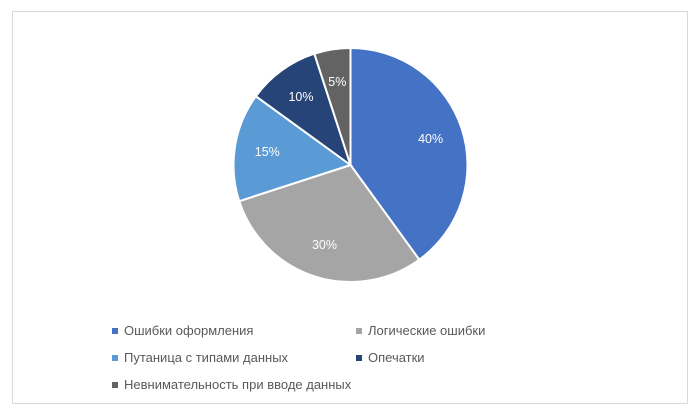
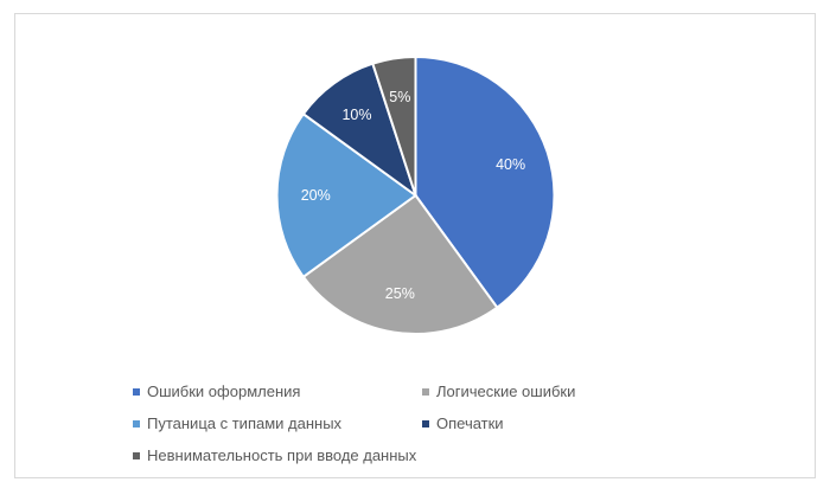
Логические ошибки: 30% -> 25%
Путаница с типами данных: 15% -> 20%
